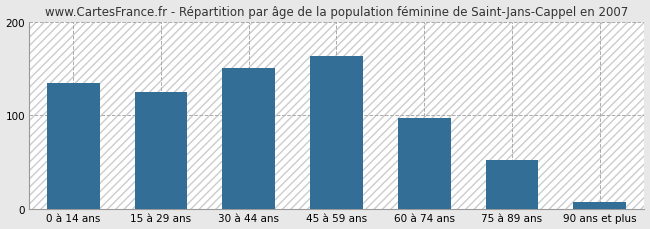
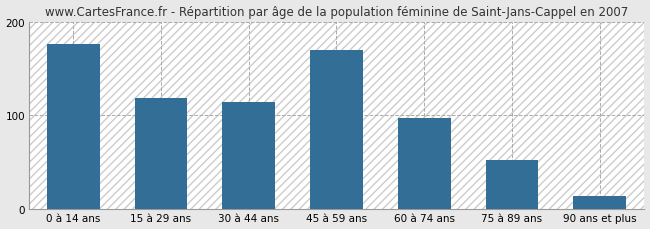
0 à 14 ans: 135 -> 176
15 à 29 ans: 125 -> 118
30 à 44 ans: 150 -> 114
45 à 59 ans: 163 -> 170
90 ans et plus: 8 -> 14
